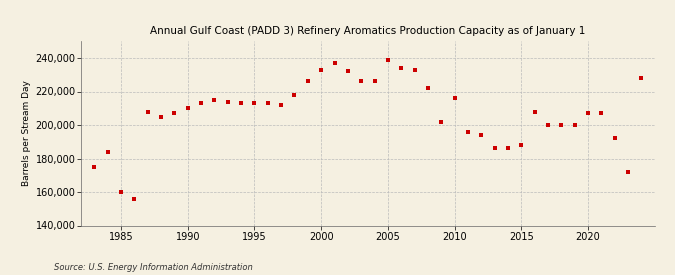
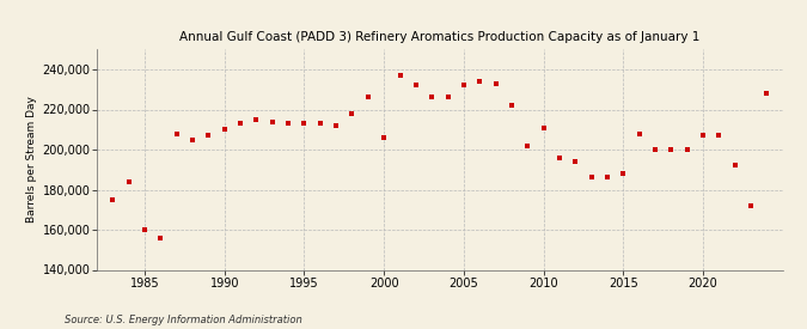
2000: 233,000 -> 206,000
2005: 239,000 -> 232,000
2010: 216,000 -> 211,000
